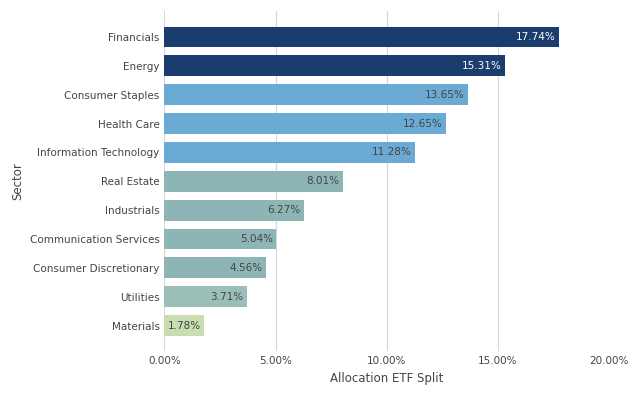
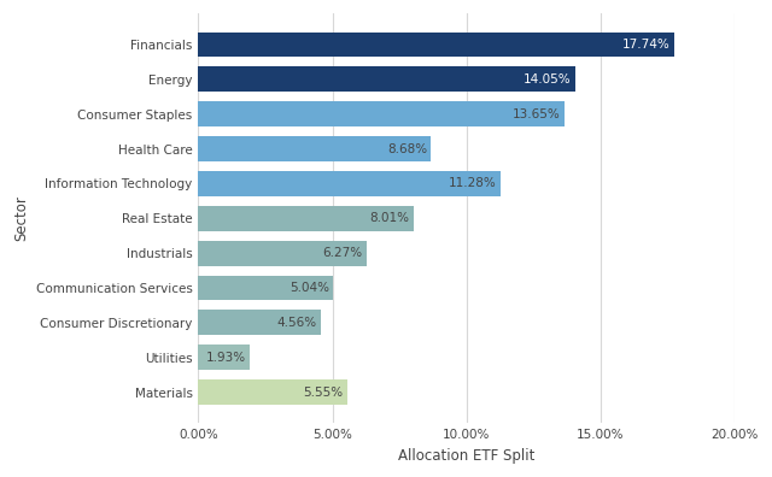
Energy: 15.31% -> 14.05%
Health Care: 12.65% -> 8.68%
Utilities: 3.71% -> 1.93%
Materials: 1.78% -> 5.55%
